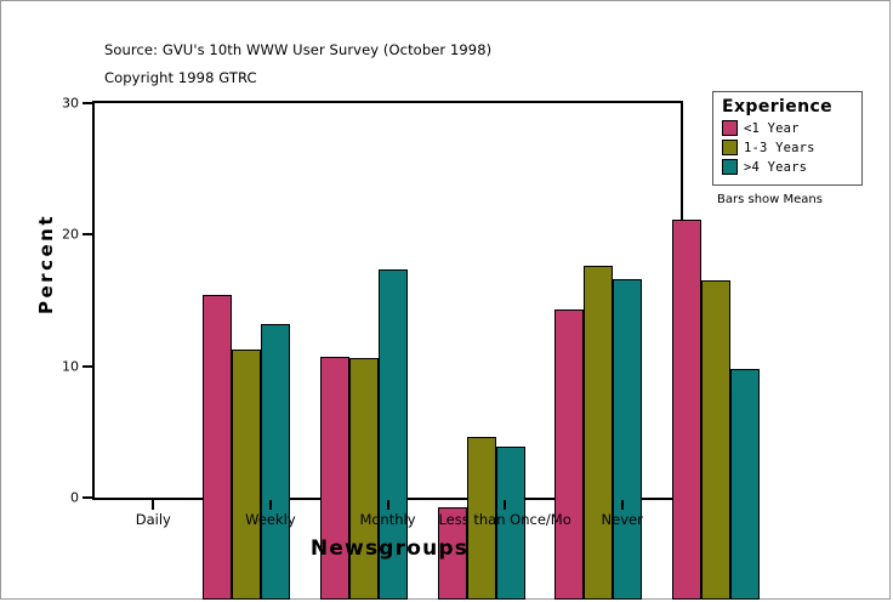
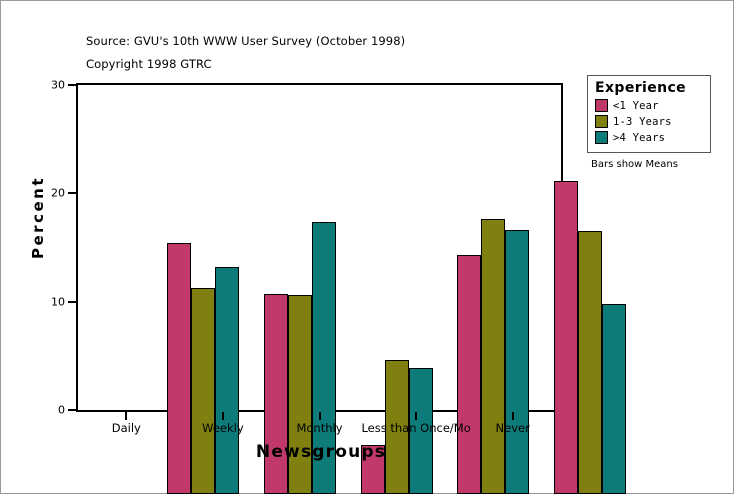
<1 Year/Monthly: 7.0 -> 4.5
